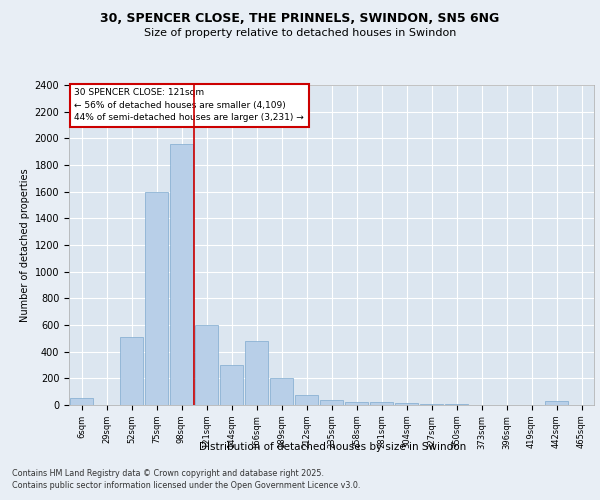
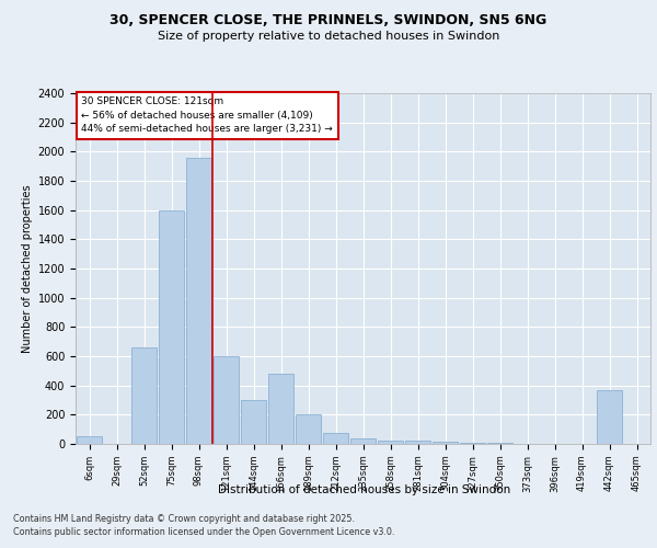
52sqm: 510 -> 660
442sqm: 30 -> 370
